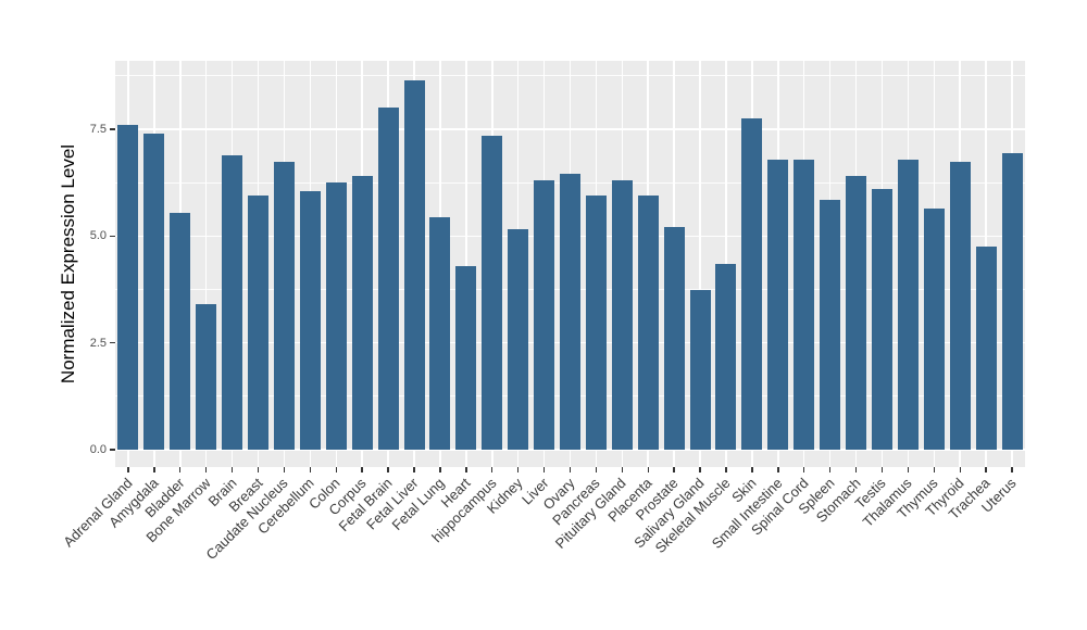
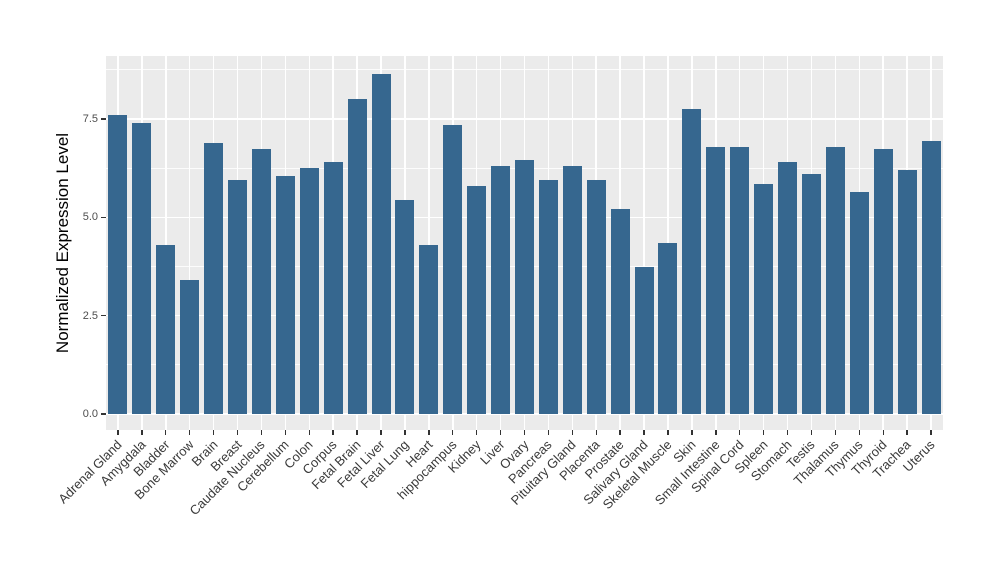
Bladder: 5.5 -> 4.3
Kidney: 5.2 -> 5.8
Trachea: 4.8 -> 6.2
